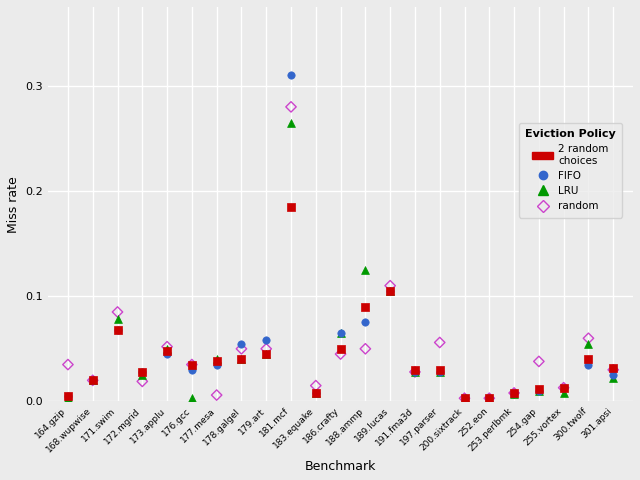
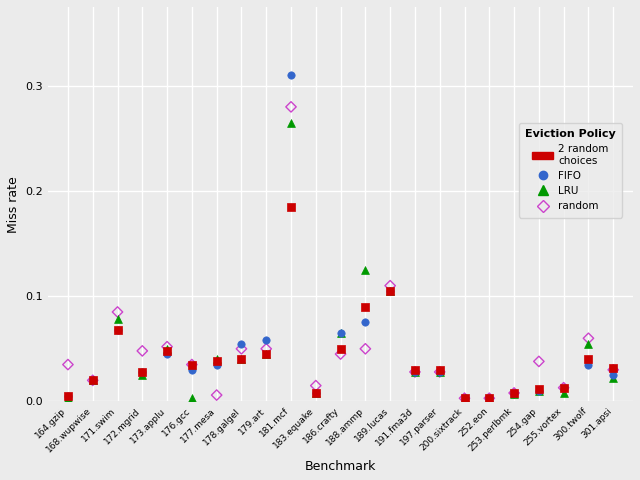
random/172.mgrid: 0.019 -> 0.048
random/197.parser: 0.056 -> 0.028
